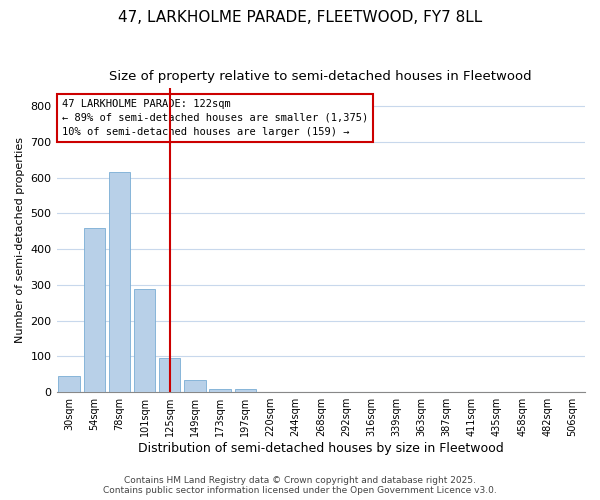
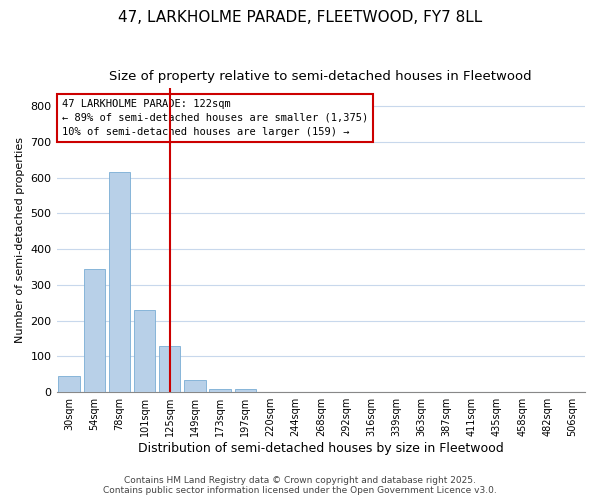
54sqm: 460 -> 345
101sqm: 290 -> 230
125sqm: 95 -> 130
